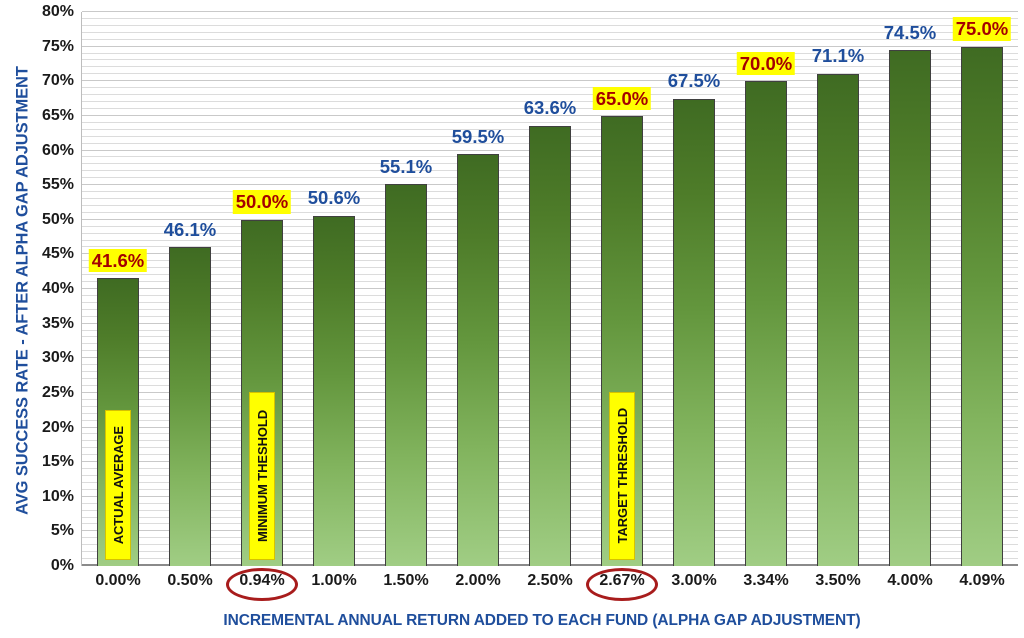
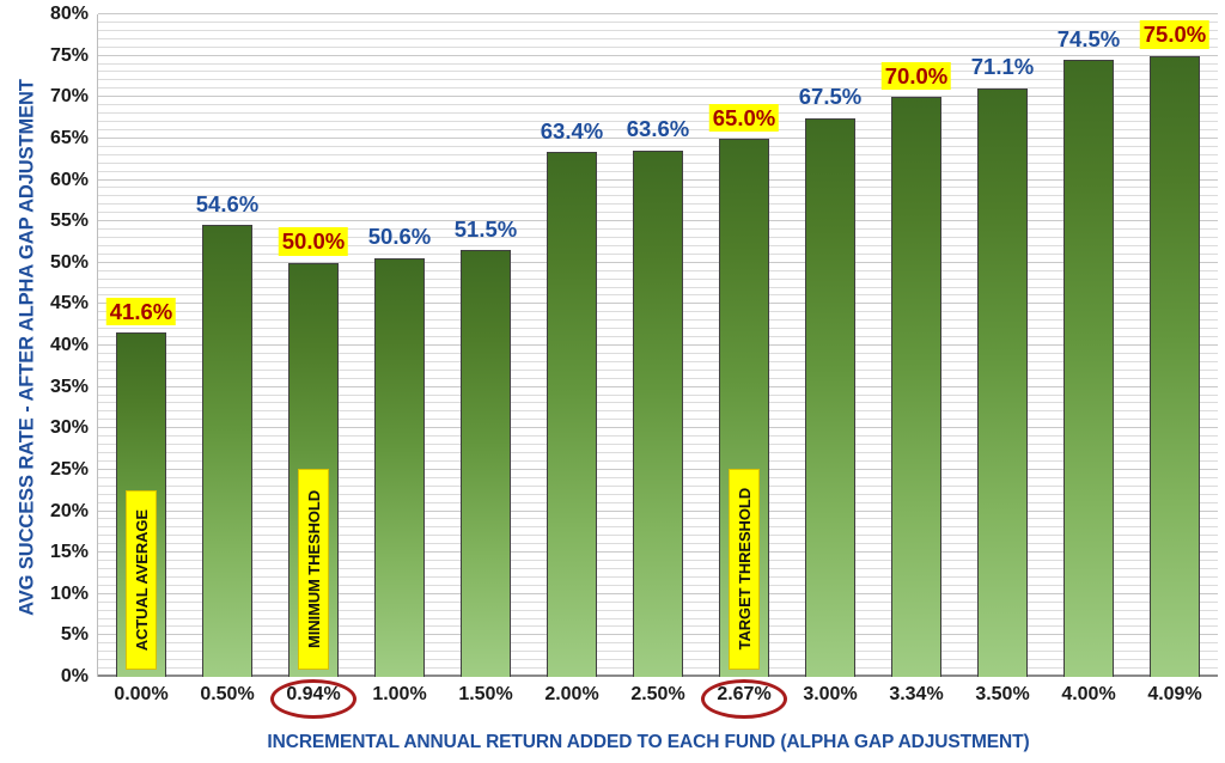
0.50%: 46.1% -> 54.6%
1.50%: 55.1% -> 51.5%
2.00%: 59.5% -> 63.4%
